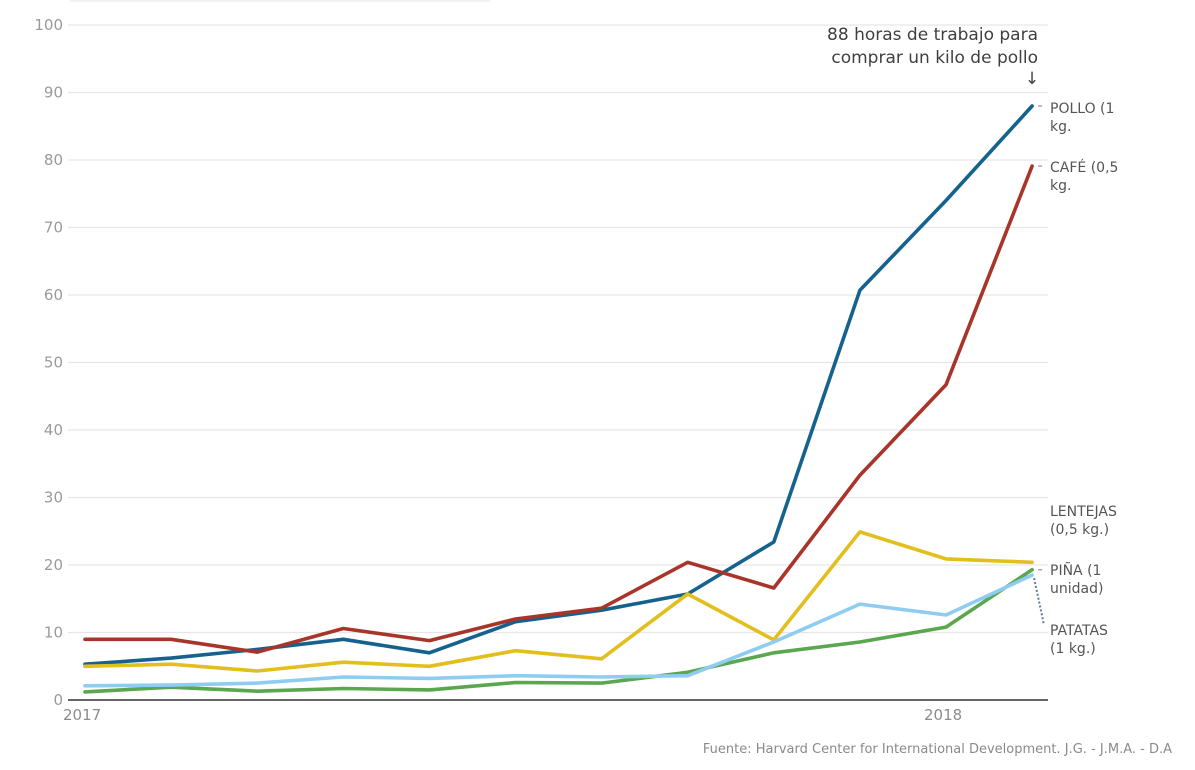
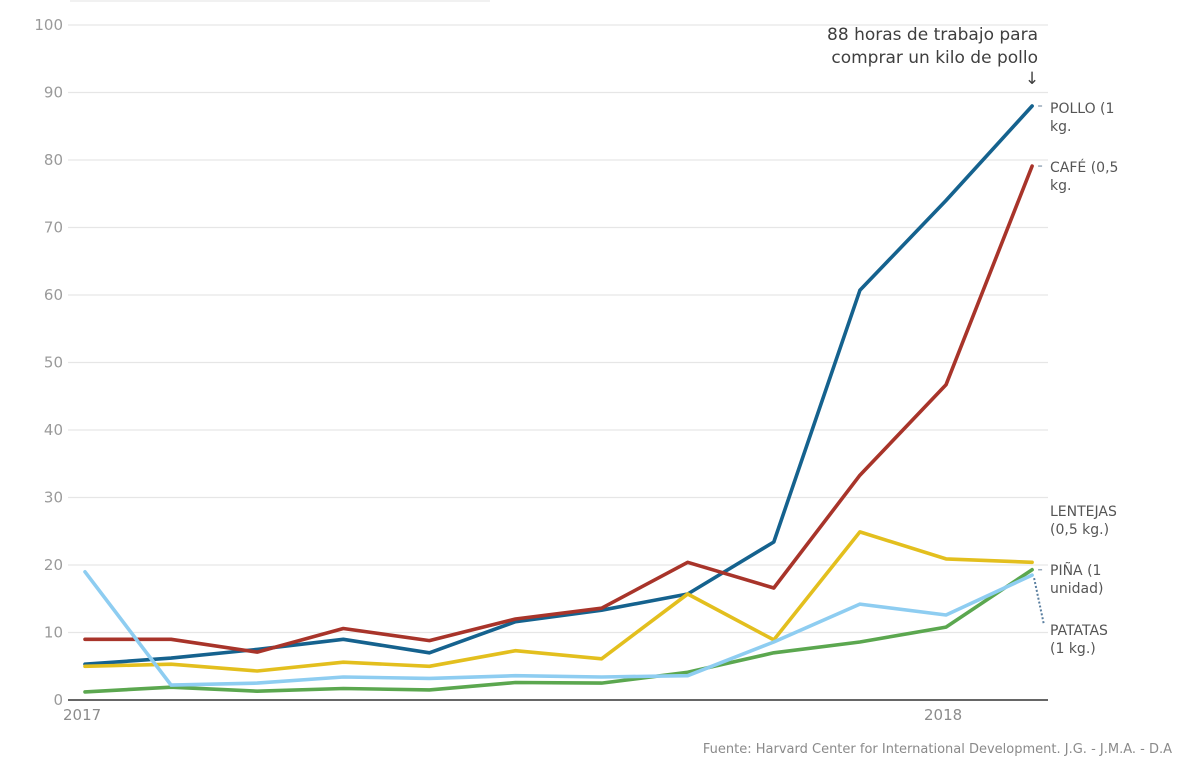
PATATAS (1 kg.)/0: 2 -> 19
